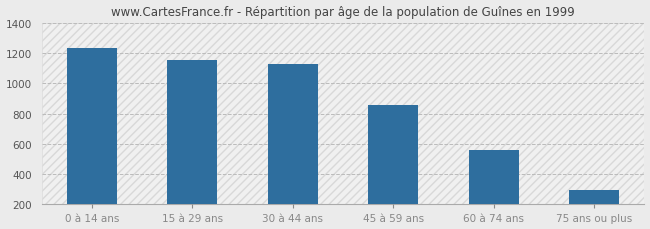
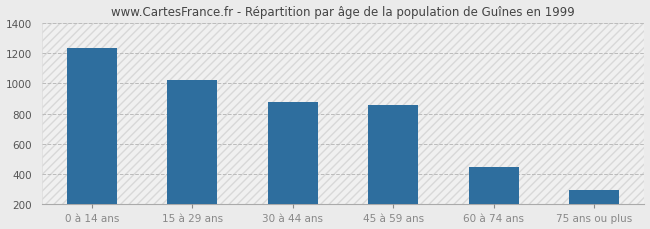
15 à 29 ans: 1160 -> 1020
30 à 44 ans: 1130 -> 880
60 à 74 ans: 560 -> 450
